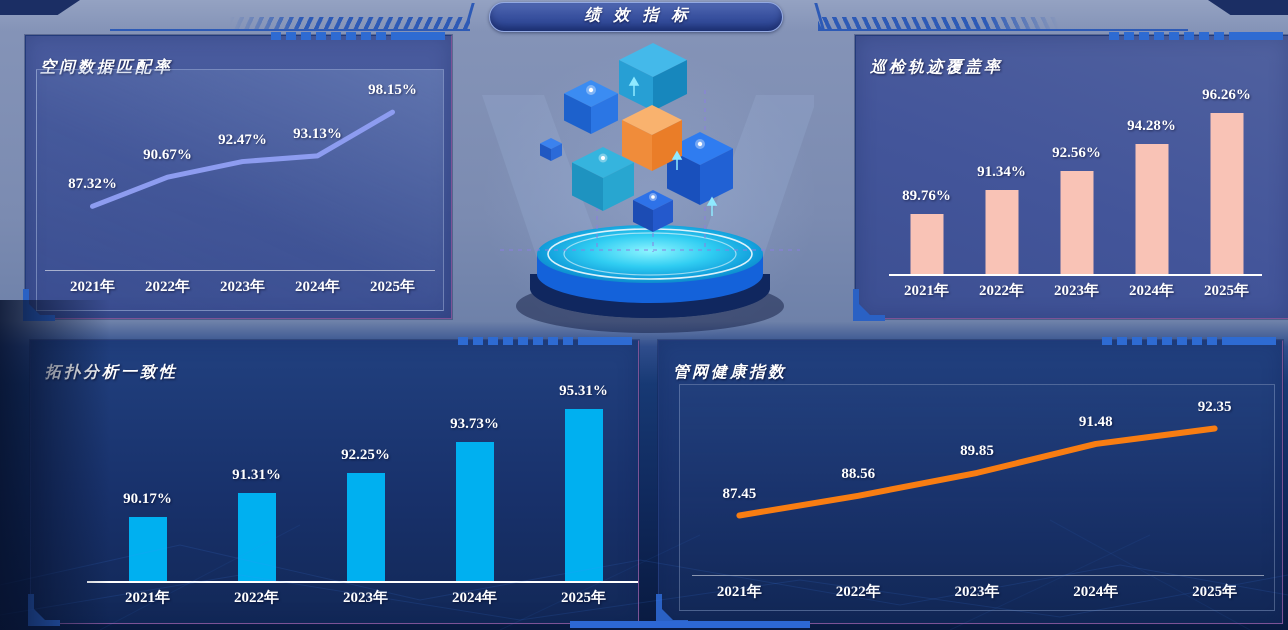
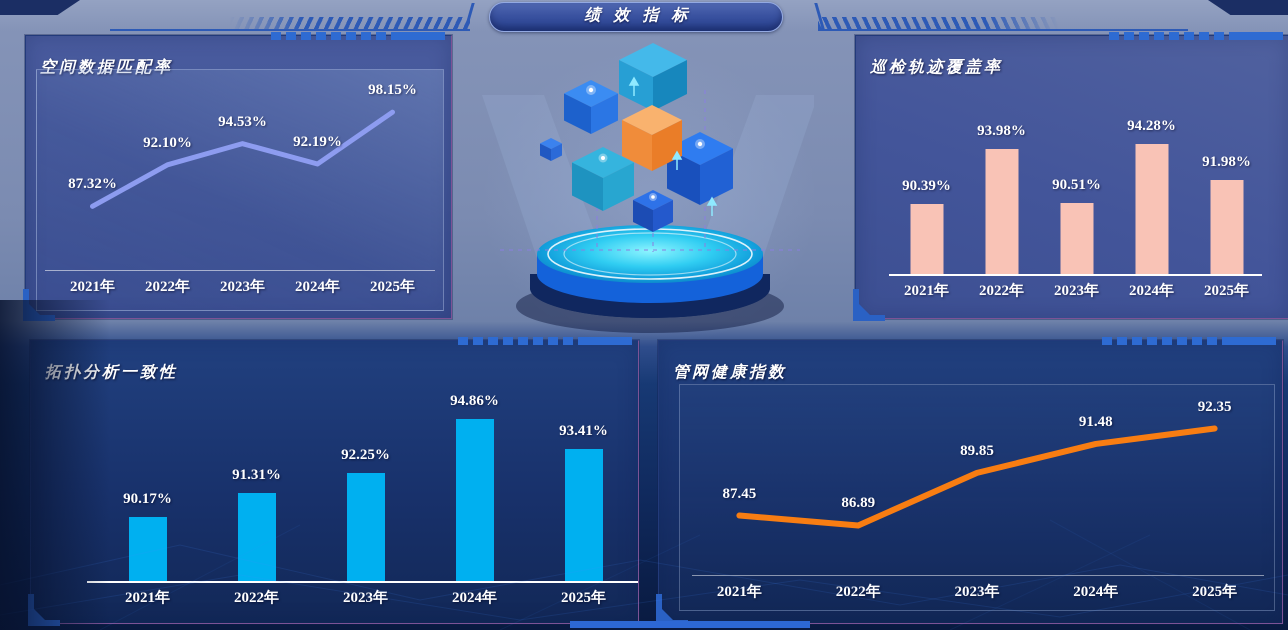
空间数据匹配率/2022年: 90.67% -> 92.10%
空间数据匹配率/2023年: 92.47% -> 94.53%
空间数据匹配率/2024年: 93.13% -> 92.19%
巡检轨迹覆盖率/2021年: 89.76% -> 90.39%
巡检轨迹覆盖率/2022年: 91.34% -> 93.98%
巡检轨迹覆盖率/2023年: 92.56% -> 90.51%
巡检轨迹覆盖率/2025年: 96.26% -> 91.98%
拓扑分析一致性/2024年: 93.73% -> 94.86%
拓扑分析一致性/2025年: 95.31% -> 93.41%
管网健康指数/2022年: 88.56 -> 86.89
